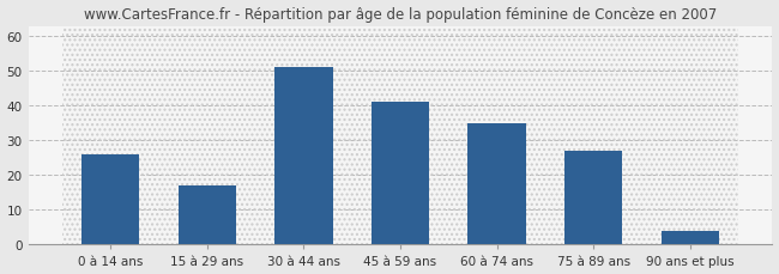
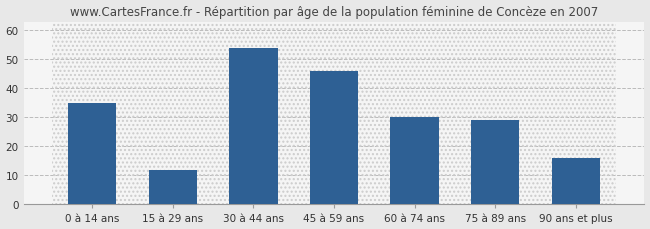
0 à 14 ans: 26 -> 35
15 à 29 ans: 17 -> 12
30 à 44 ans: 51 -> 54
45 à 59 ans: 41 -> 46
60 à 74 ans: 35 -> 30
75 à 89 ans: 27 -> 29
90 ans et plus: 4 -> 16
